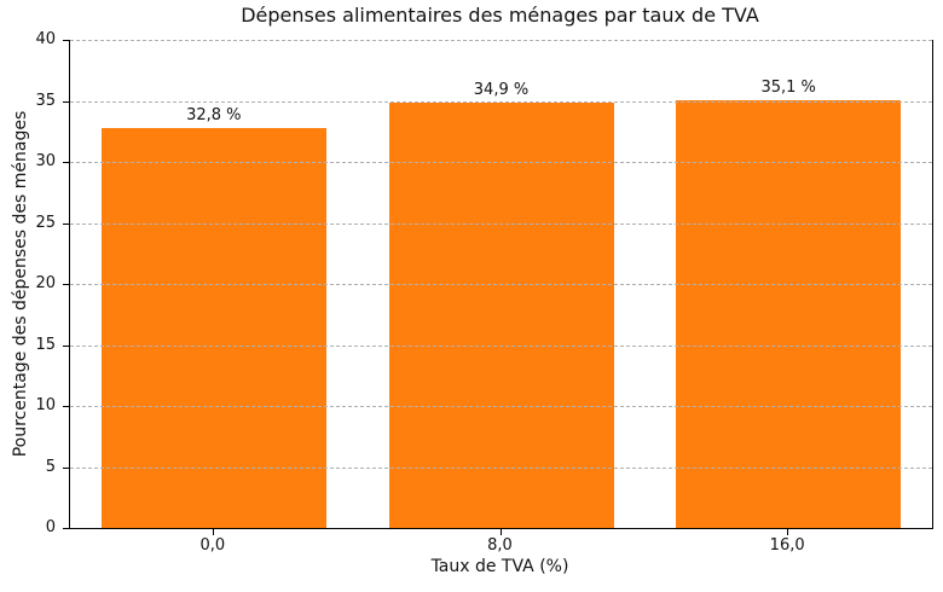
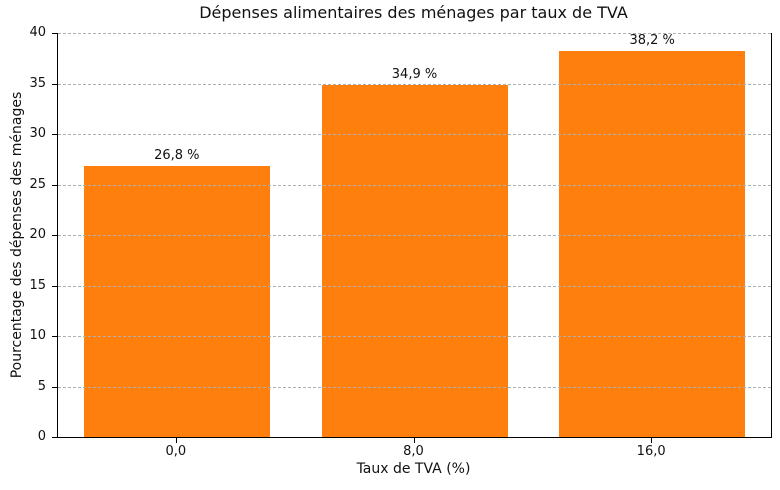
0,0: 32,8 -> 26,8
16,0: 35,1 -> 38,2
